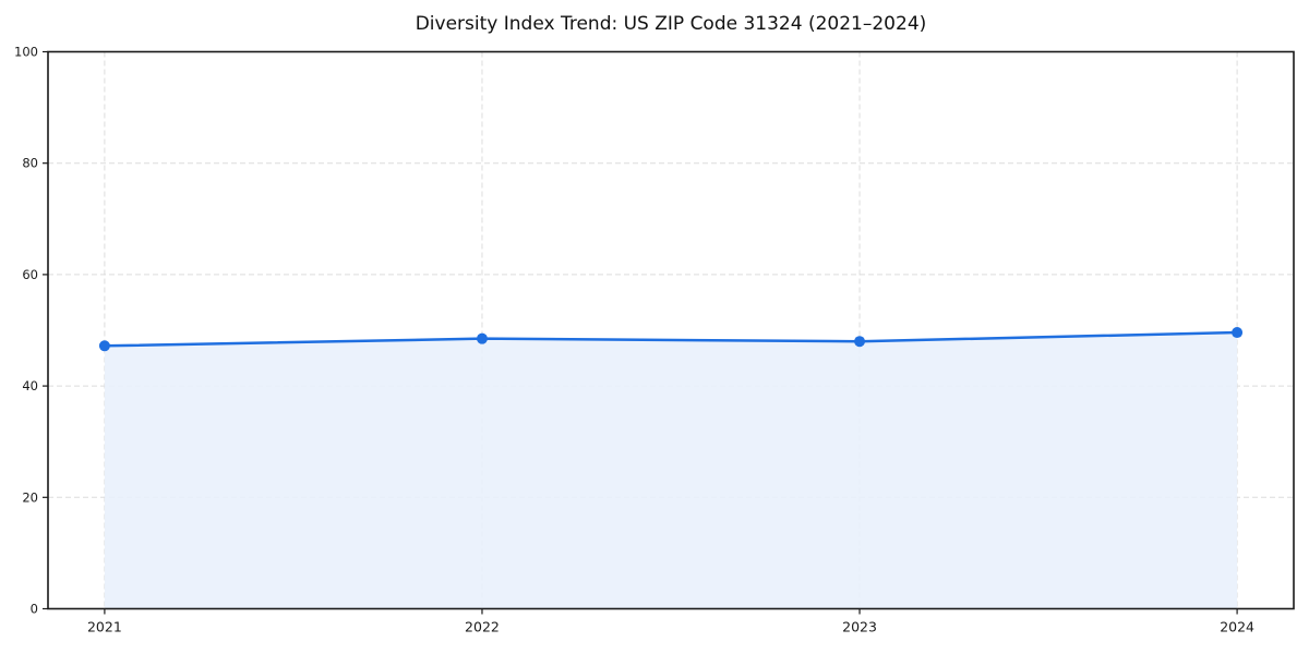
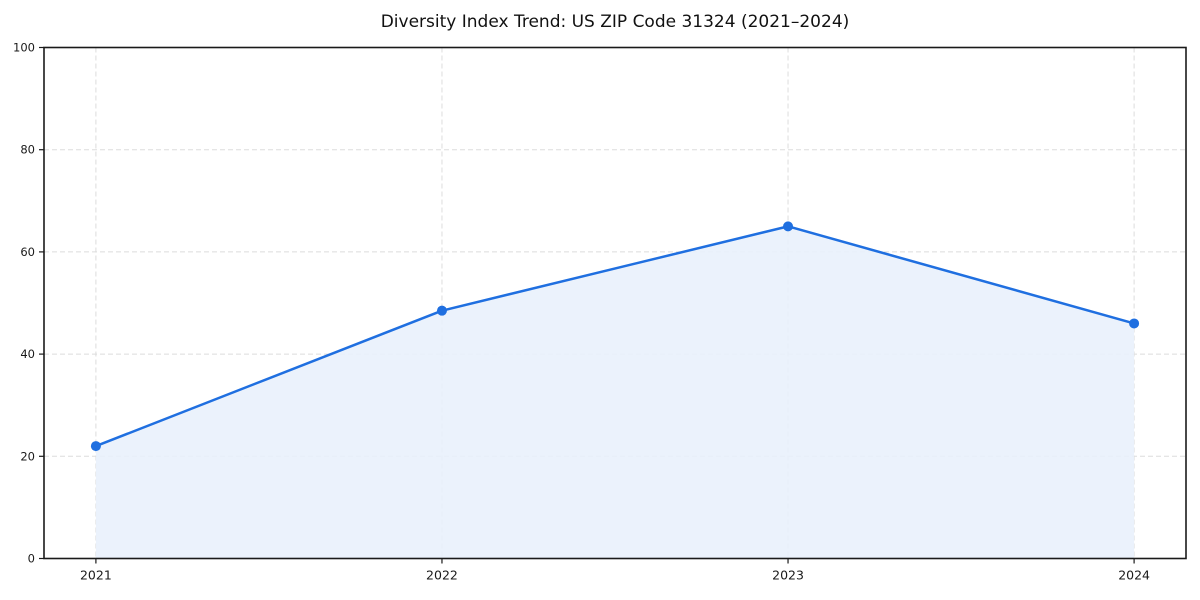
2021: 47 -> 22
2023: 48 -> 65
2024: 50 -> 46
